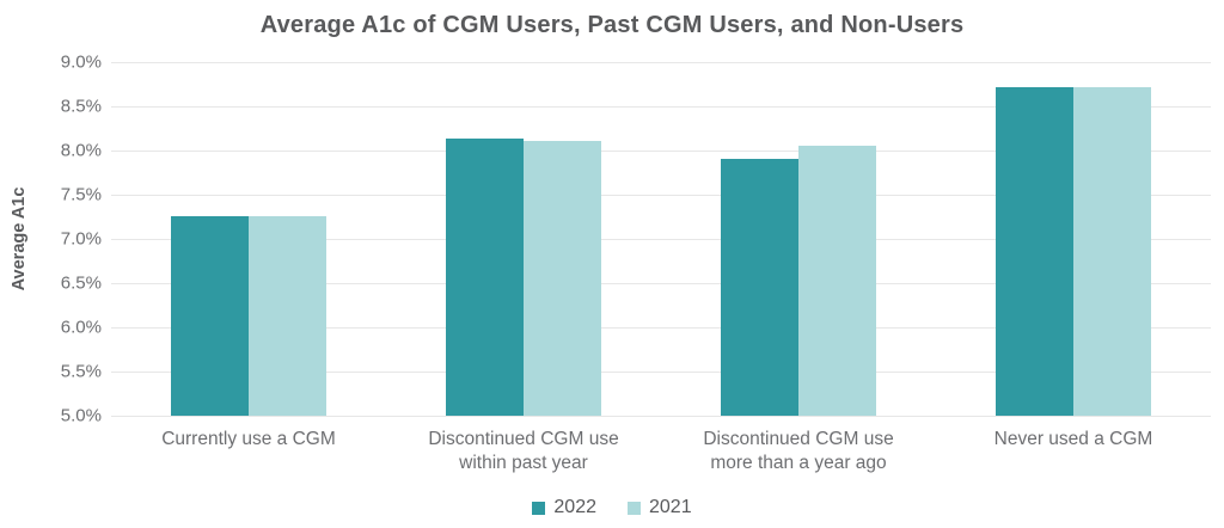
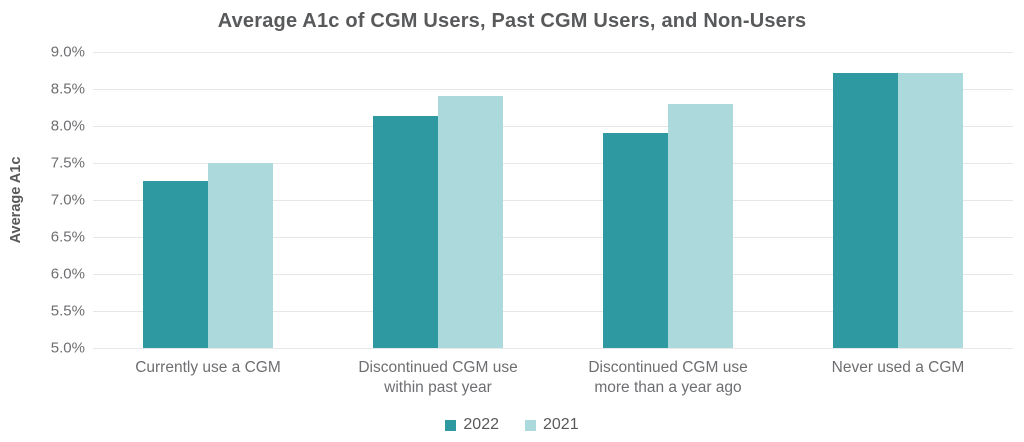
2021/Currently use a CGM: 7.2% -> 7.5%
2021/Discontinued CGM use within past year: 8.1% -> 8.4%
2021/Discontinued CGM use more than a year ago: 8.1% -> 8.3%
